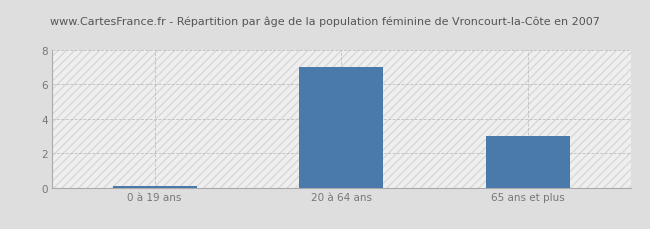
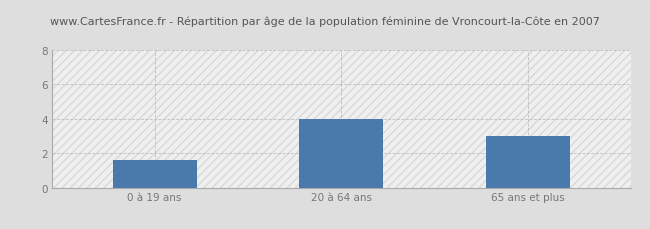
0 à 19 ans: 0.1 -> 1.6
20 à 64 ans: 7.0 -> 4.0
